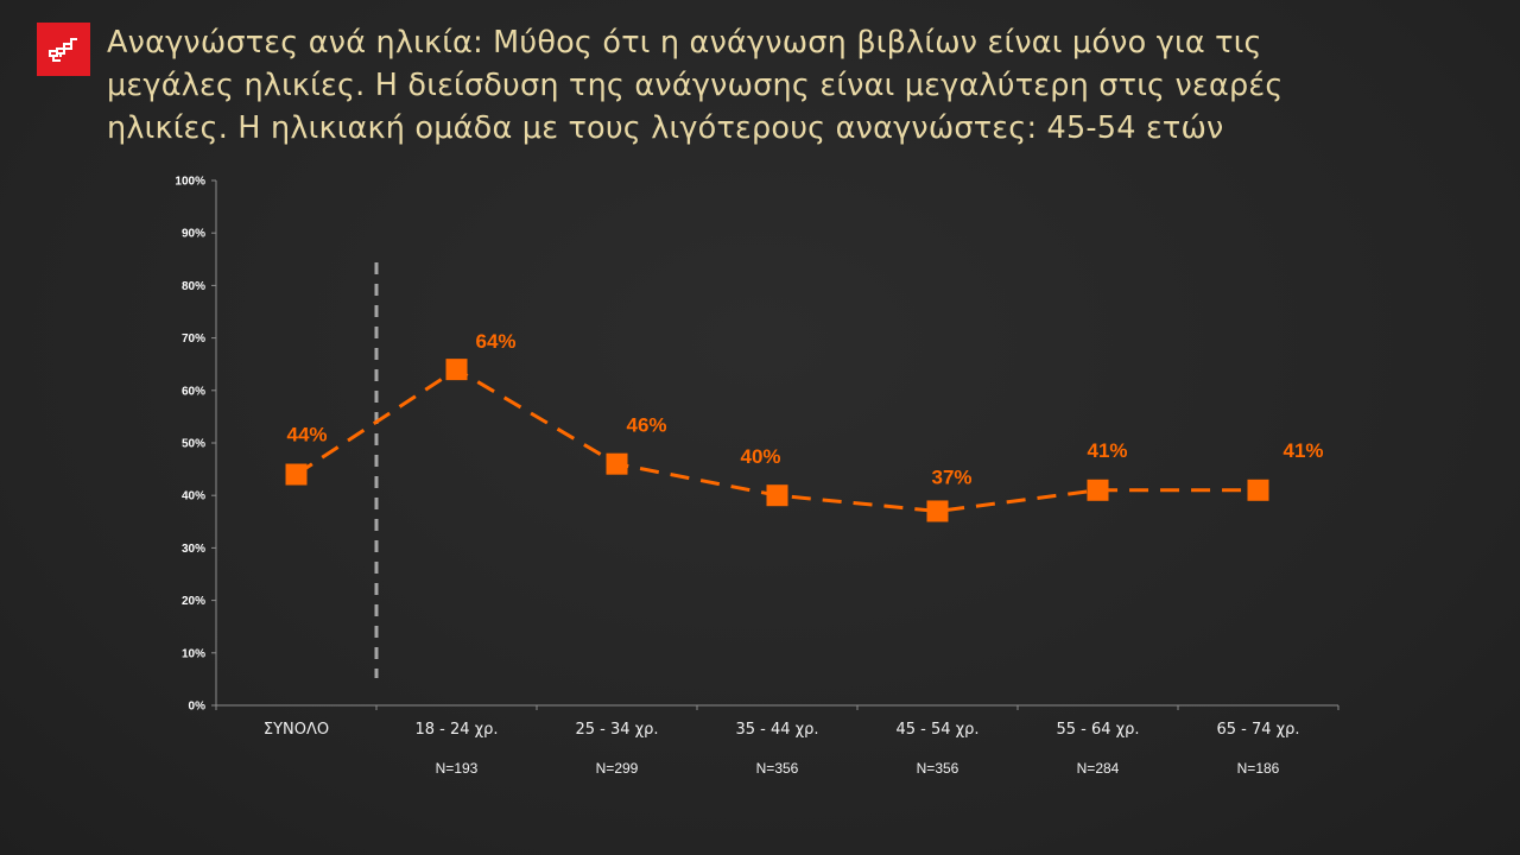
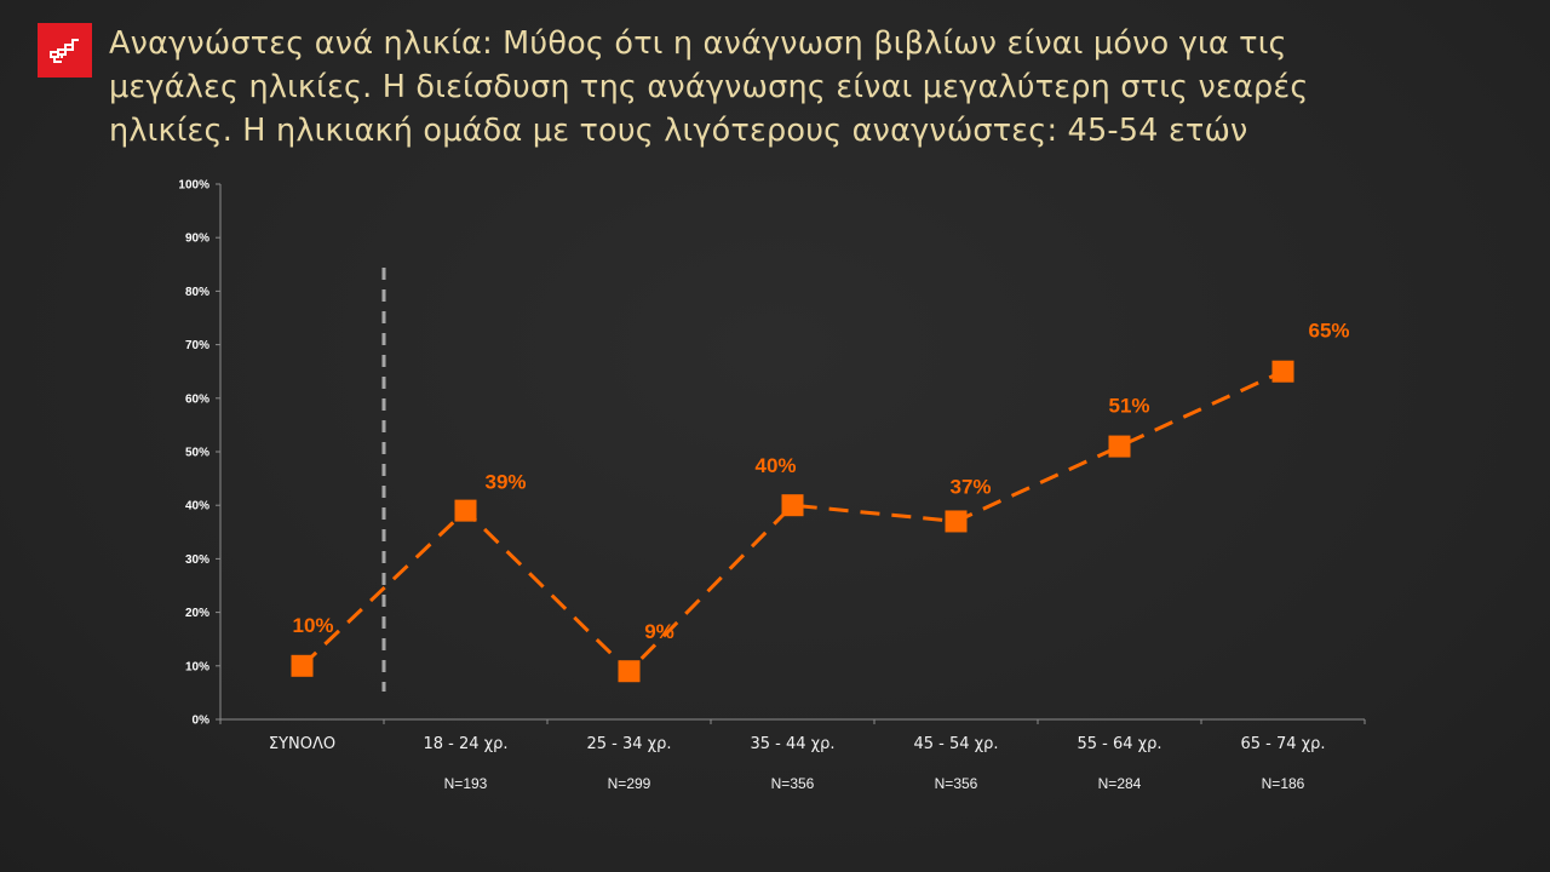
ΣΥΝΟΛΟ: 44% -> 10%
18 - 24 χρ.: 64% -> 39%
25 - 34 χρ.: 46% -> 9%
55 - 64 χρ.: 41% -> 51%
65 - 74 χρ.: 41% -> 65%
